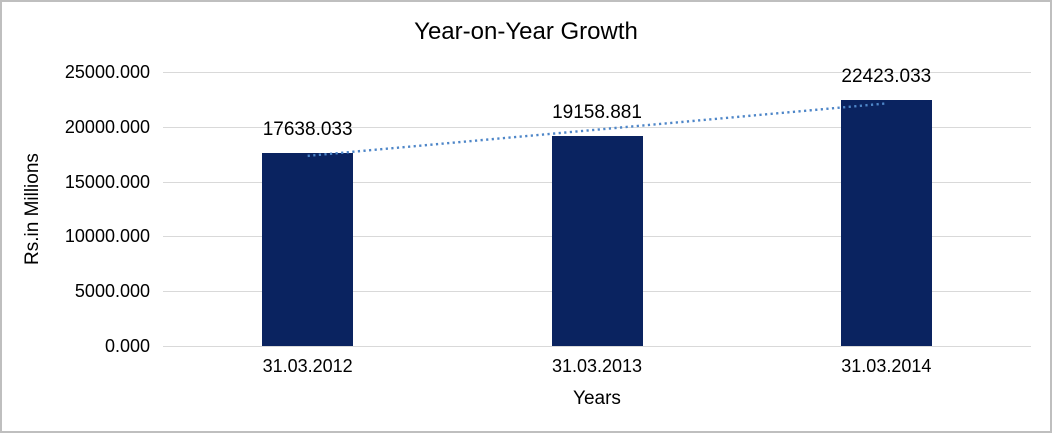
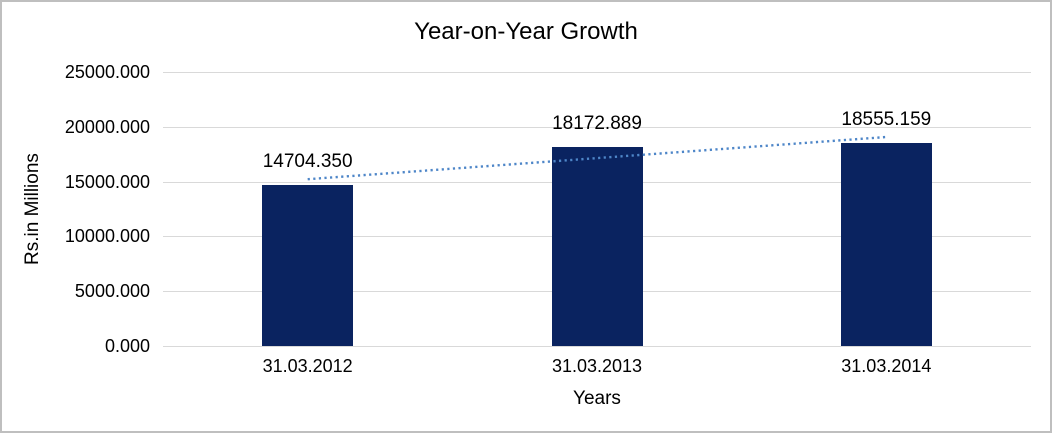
31.03.2012: 17638.033 -> 14704.350
31.03.2013: 19158.881 -> 18172.889
31.03.2014: 22423.033 -> 18555.159
